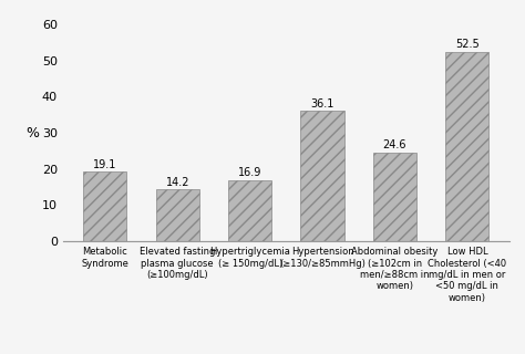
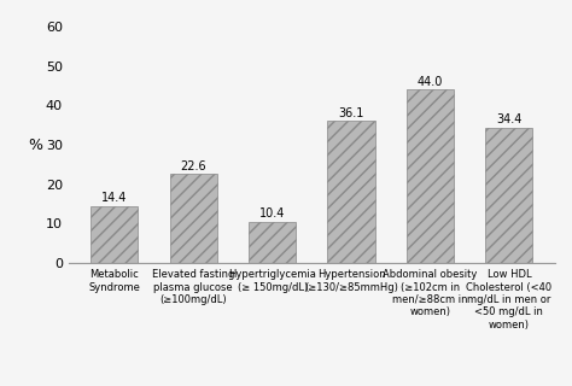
Metabolic Syndrome: 19.1 -> 14.4
Elevated fasting plasma glucose (≥100mg/dL): 14.2 -> 22.6
Hypertriglycemia (≥ 150mg/dL): 16.9 -> 10.4
Abdominal obesity (≥102cm in men/≥88cm in women): 24.6 -> 44.0
Low HDL Cholesterol (<40 mg/dL in men or <50 mg/dL in women): 52.5 -> 34.4
